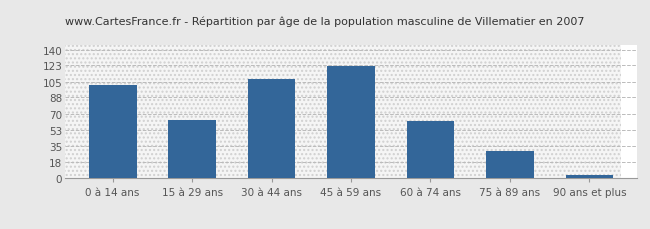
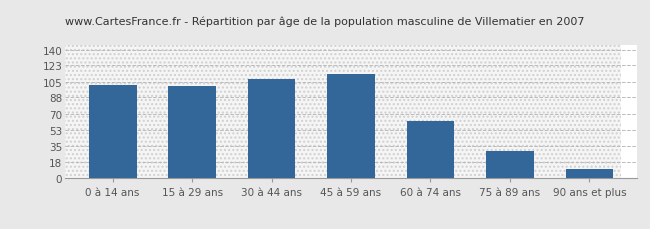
15 à 29 ans: 63 -> 100
45 à 59 ans: 122 -> 114
90 ans et plus: 4 -> 10
